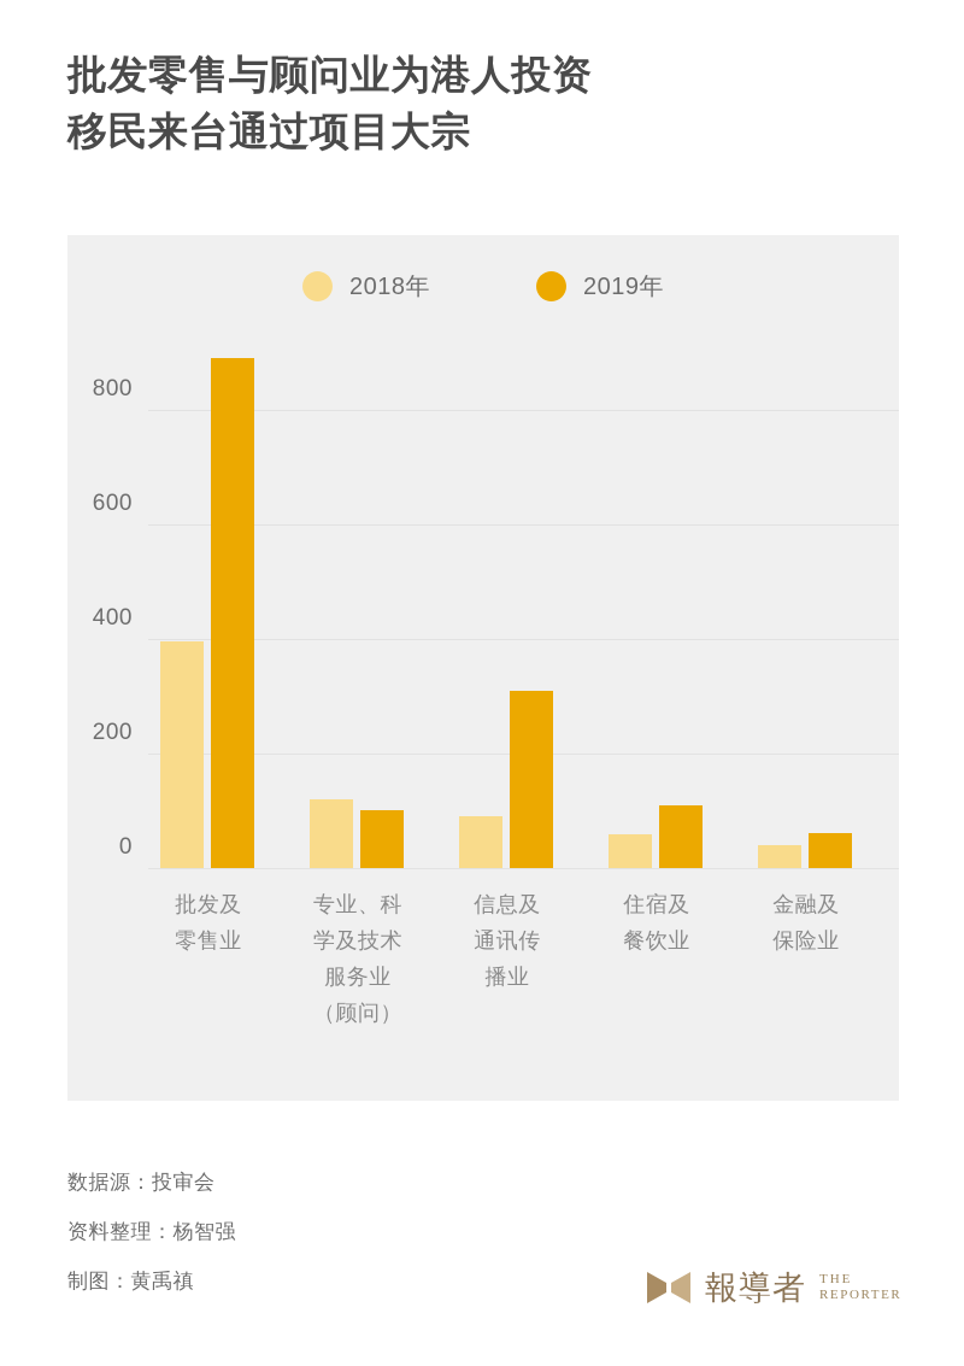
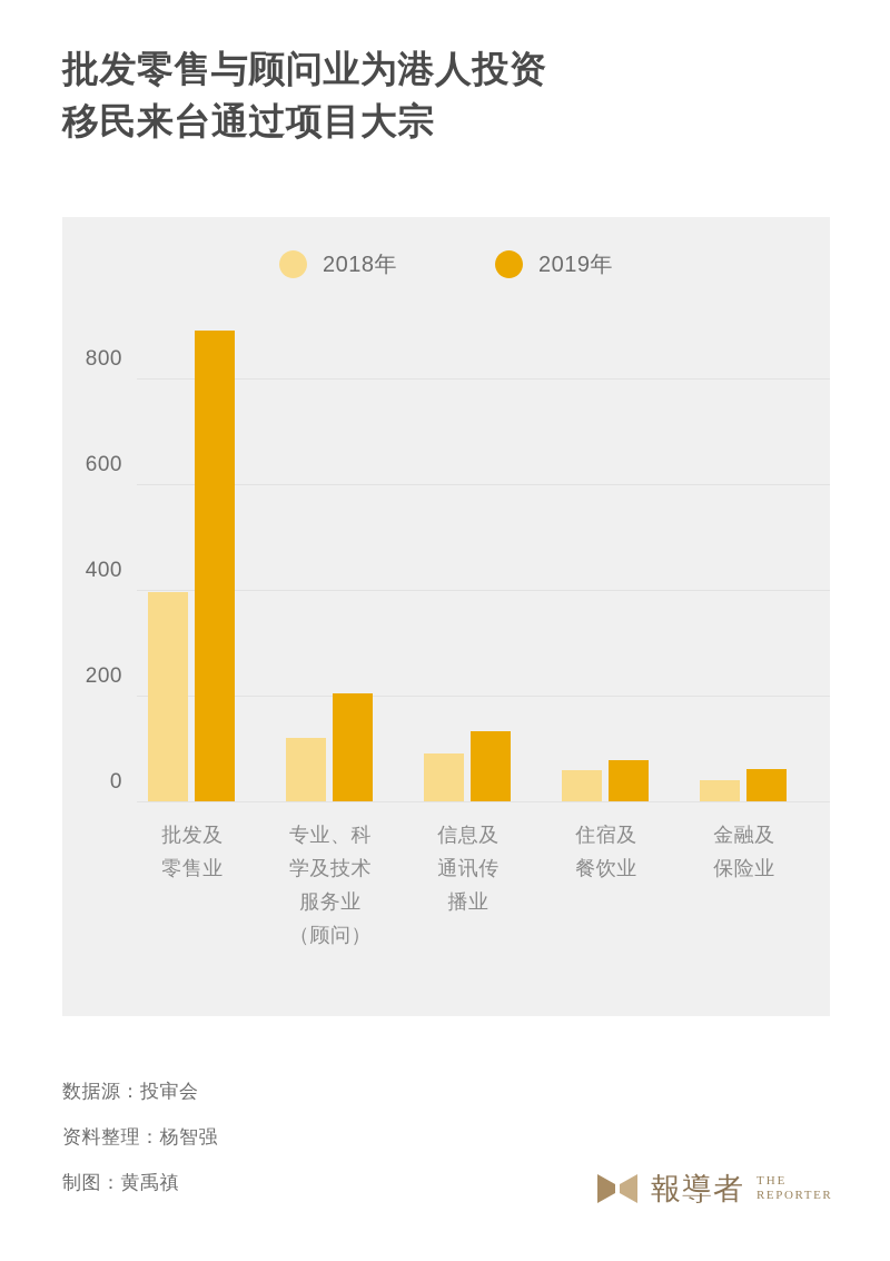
2019年/专业、科 学及技术 服务业 （顾问）: 100 -> 200
2019年/信息及 通讯传 播业: 310 -> 130
2019年/住宿及 餐饮业: 110 -> 80
